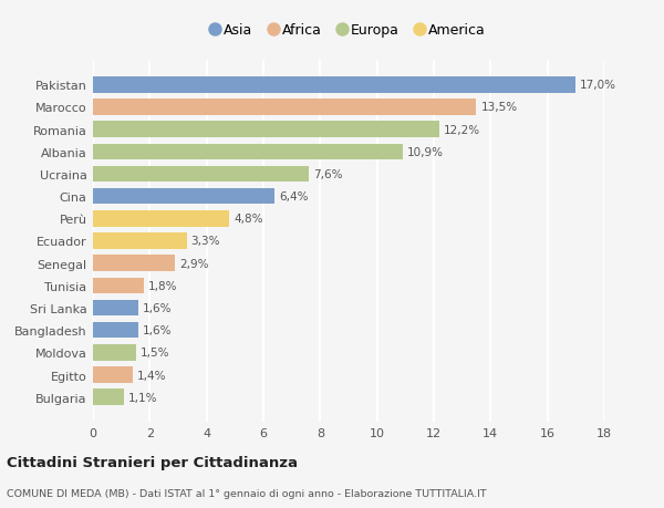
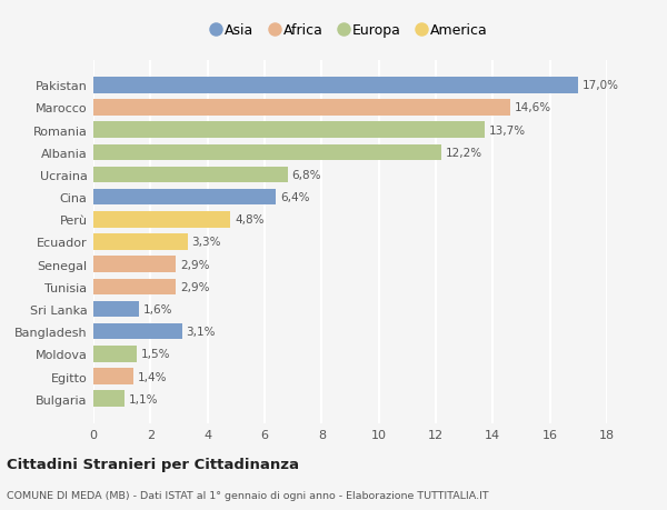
Marocco: 13,5% -> 14,6%
Romania: 12,2% -> 13,7%
Albania: 10,9% -> 12,2%
Ucraina: 7,6% -> 6,8%
Tunisia: 1,8% -> 2,9%
Bangladesh: 1,6% -> 3,1%
